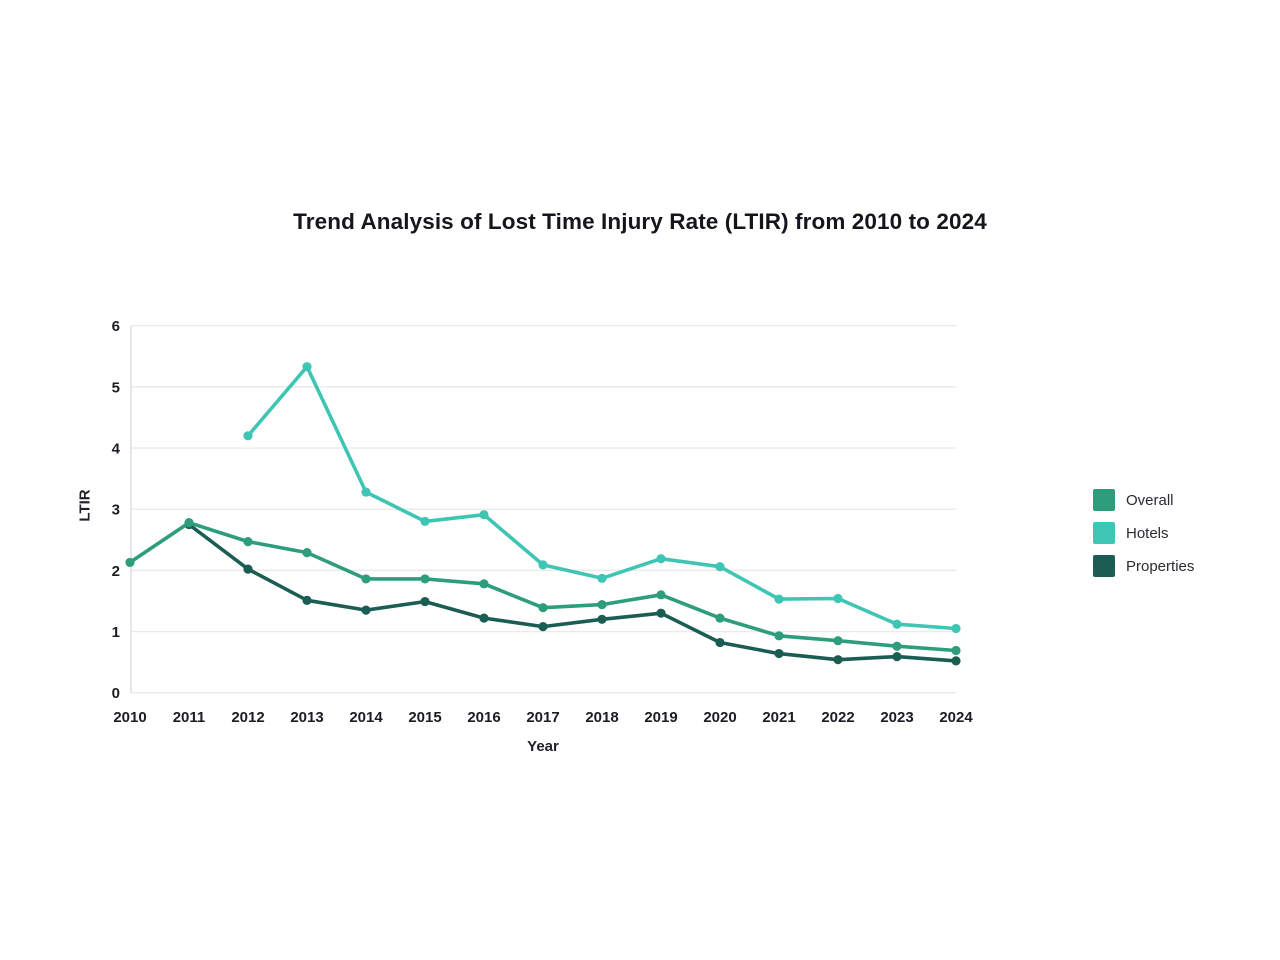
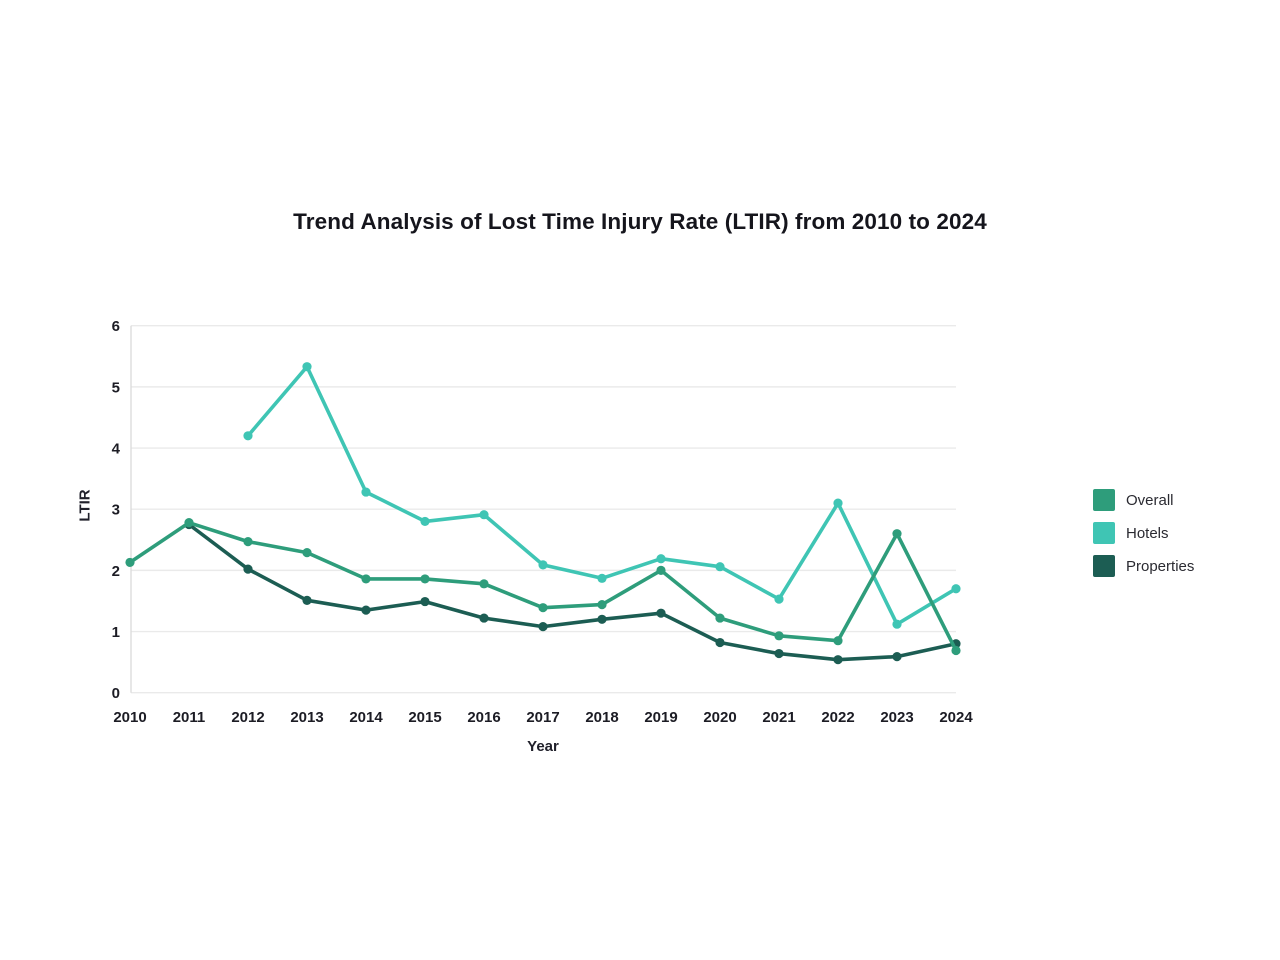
Overall/2019: 1.6 -> 2.0
Hotels/2022: 1.5 -> 3.1
Overall/2023: 0.8 -> 2.6
Hotels/2024: 1.1 -> 1.7
Properties/2024: 0.5 -> 0.8
